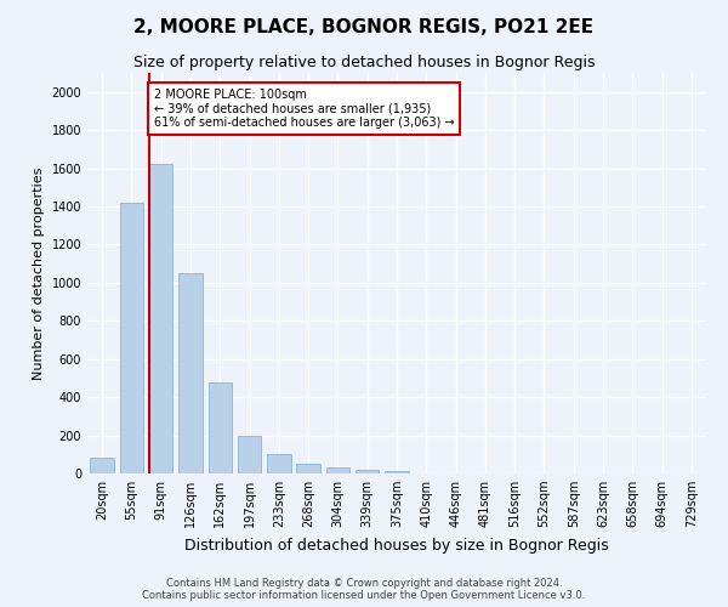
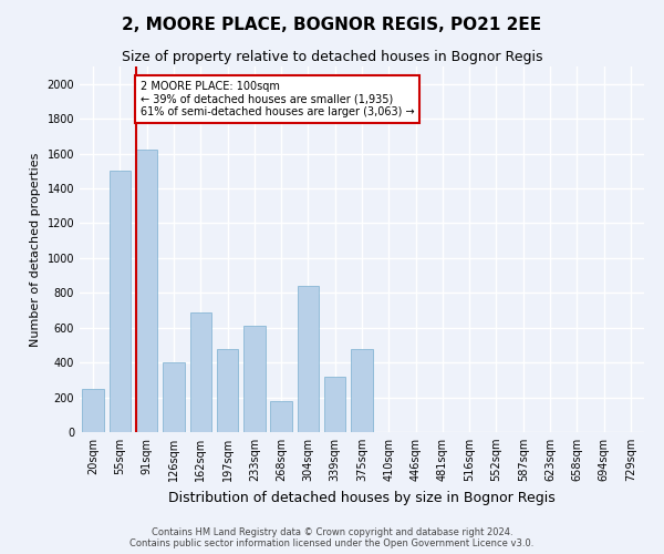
20sqm: 80 -> 250
55sqm: 1420 -> 1500
126sqm: 1050 -> 400
162sqm: 480 -> 690
197sqm: 200 -> 480
233sqm: 100 -> 610
268sqm: 50 -> 180
304sqm: 30 -> 840
339sqm: 20 -> 320
375sqm: 10 -> 480
